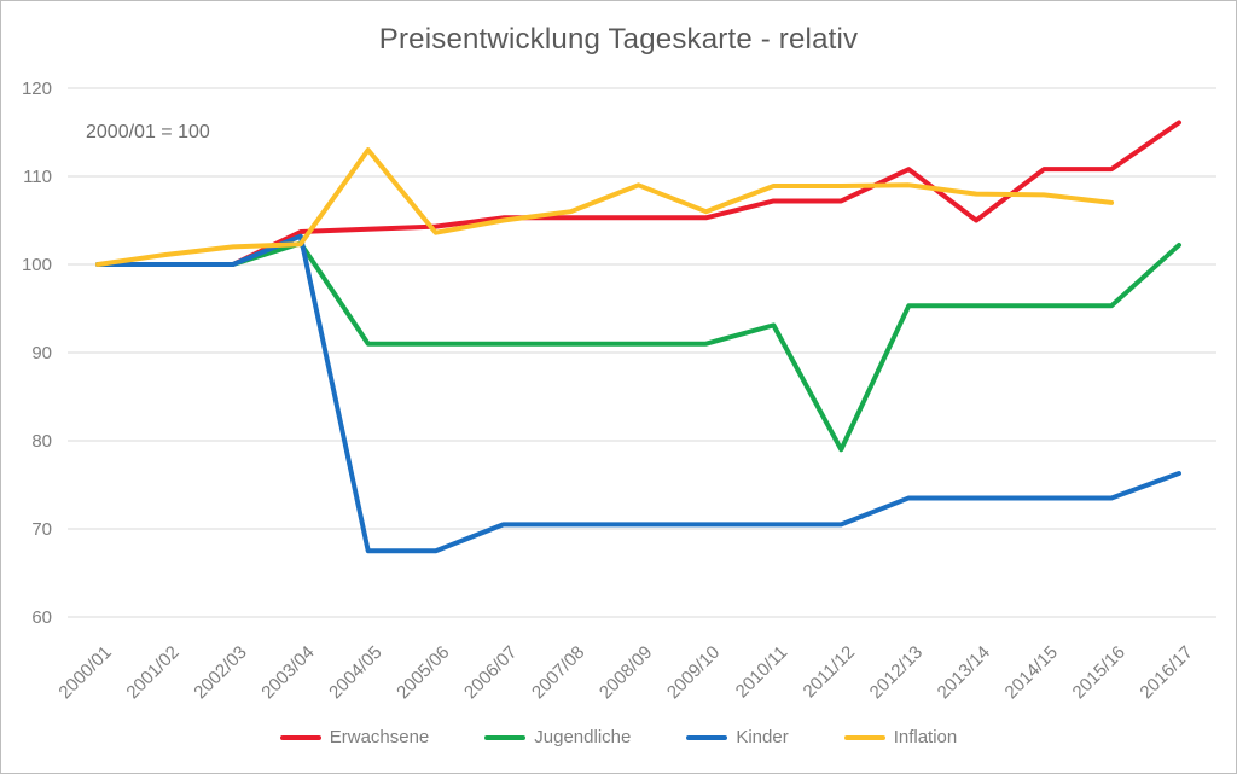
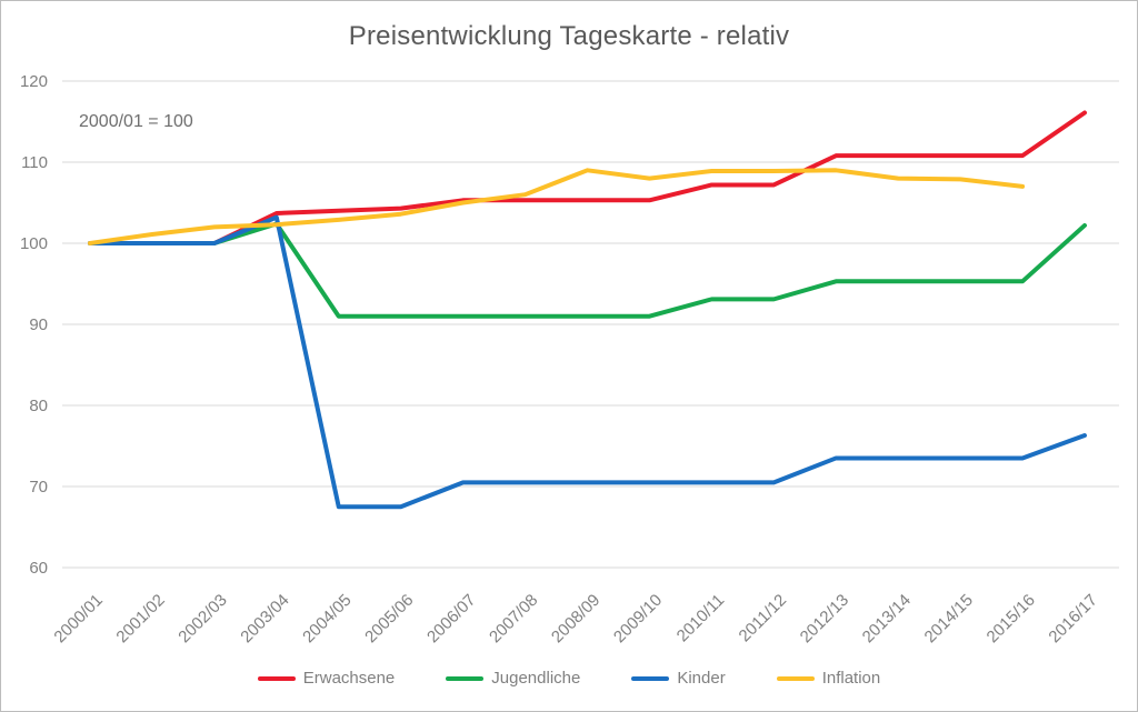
Inflation/2004/05: 113 -> 103
Inflation/2009/10: 106 -> 108
Jugendliche/2011/12: 79 -> 93
Erwachsene/2013/14: 105 -> 111
